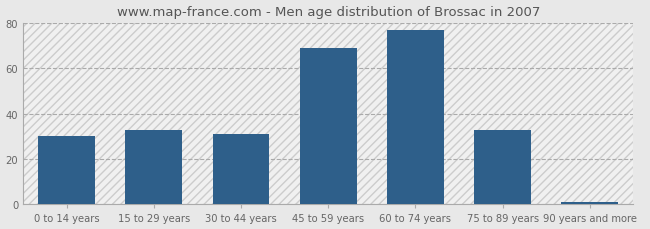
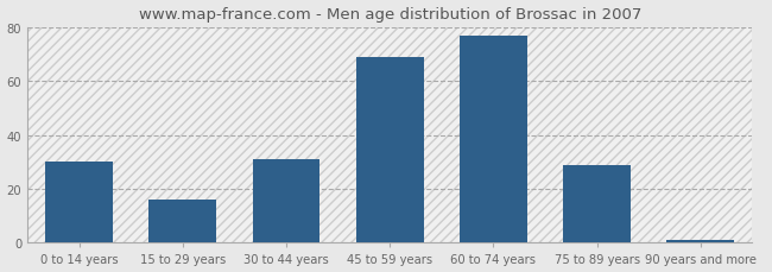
15 to 29 years: 33 -> 16
75 to 89 years: 33 -> 29
